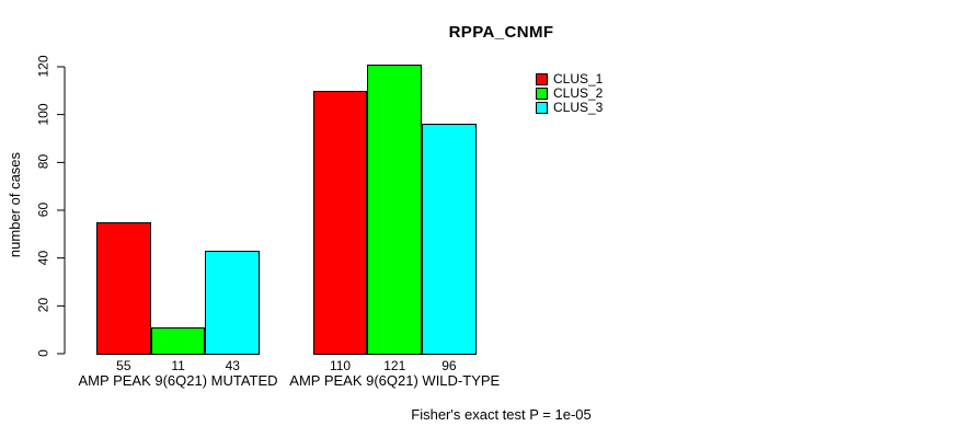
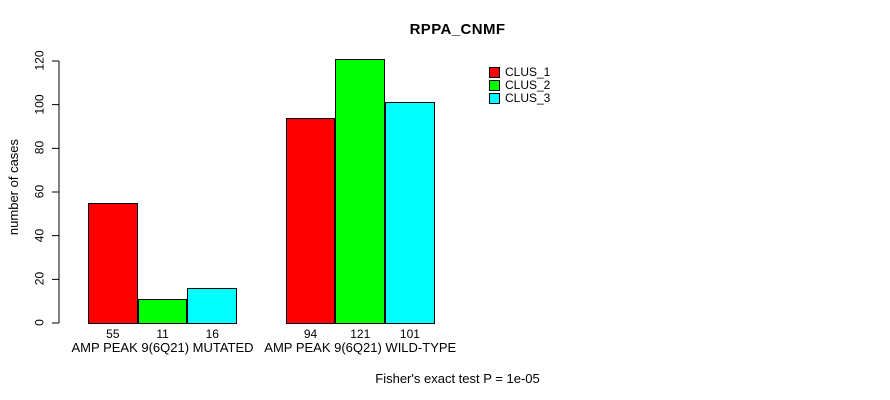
CLUS_3/AMP PEAK 9(6Q21) MUTATED: 43 -> 16
CLUS_1/AMP PEAK 9(6Q21) WILD-TYPE: 110 -> 94
CLUS_3/AMP PEAK 9(6Q21) WILD-TYPE: 96 -> 101
